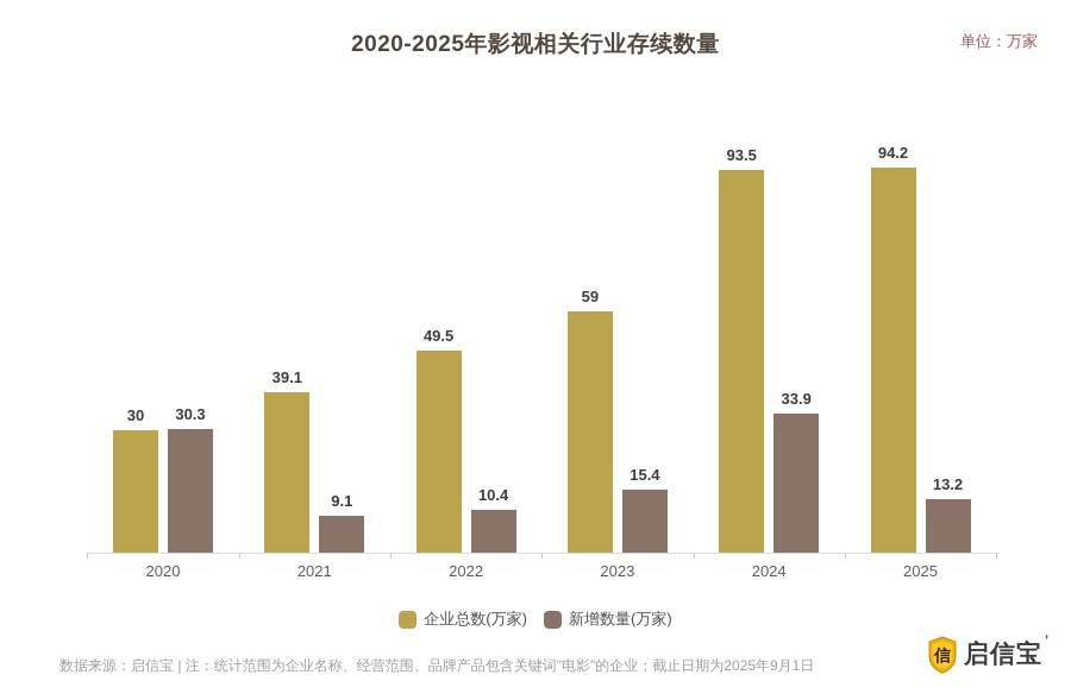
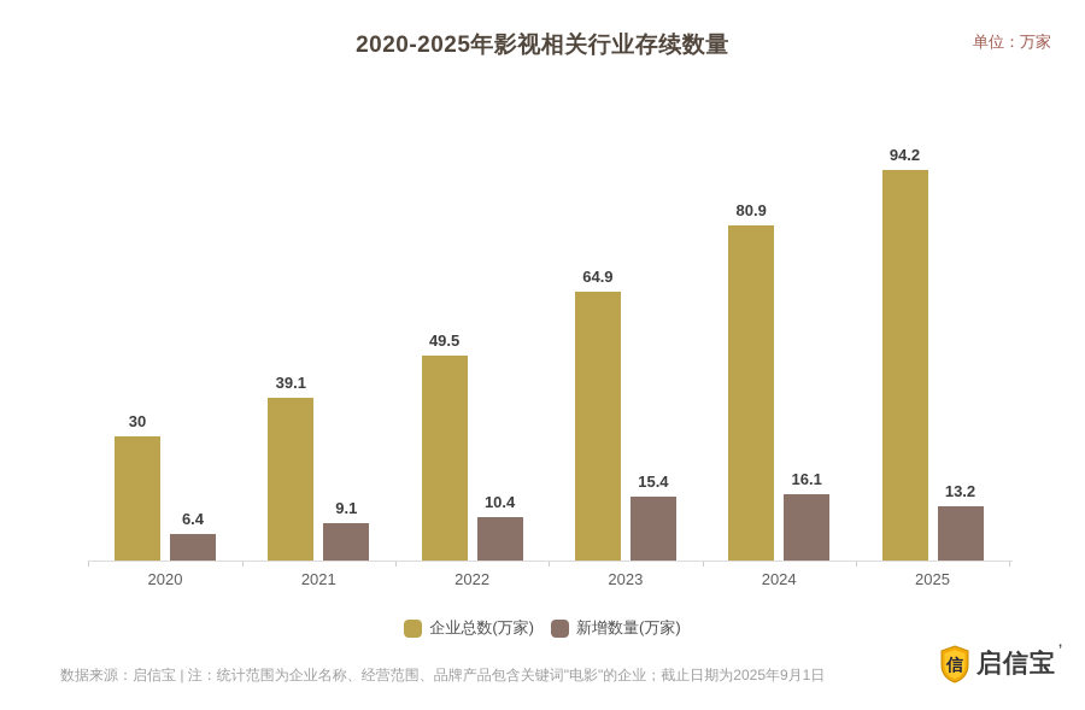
新增数量(万家)/2020: 30.3 -> 6.4
企业总数(万家)/2023: 59 -> 64.9
企业总数(万家)/2024: 93.5 -> 80.9
新增数量(万家)/2024: 33.9 -> 16.1
